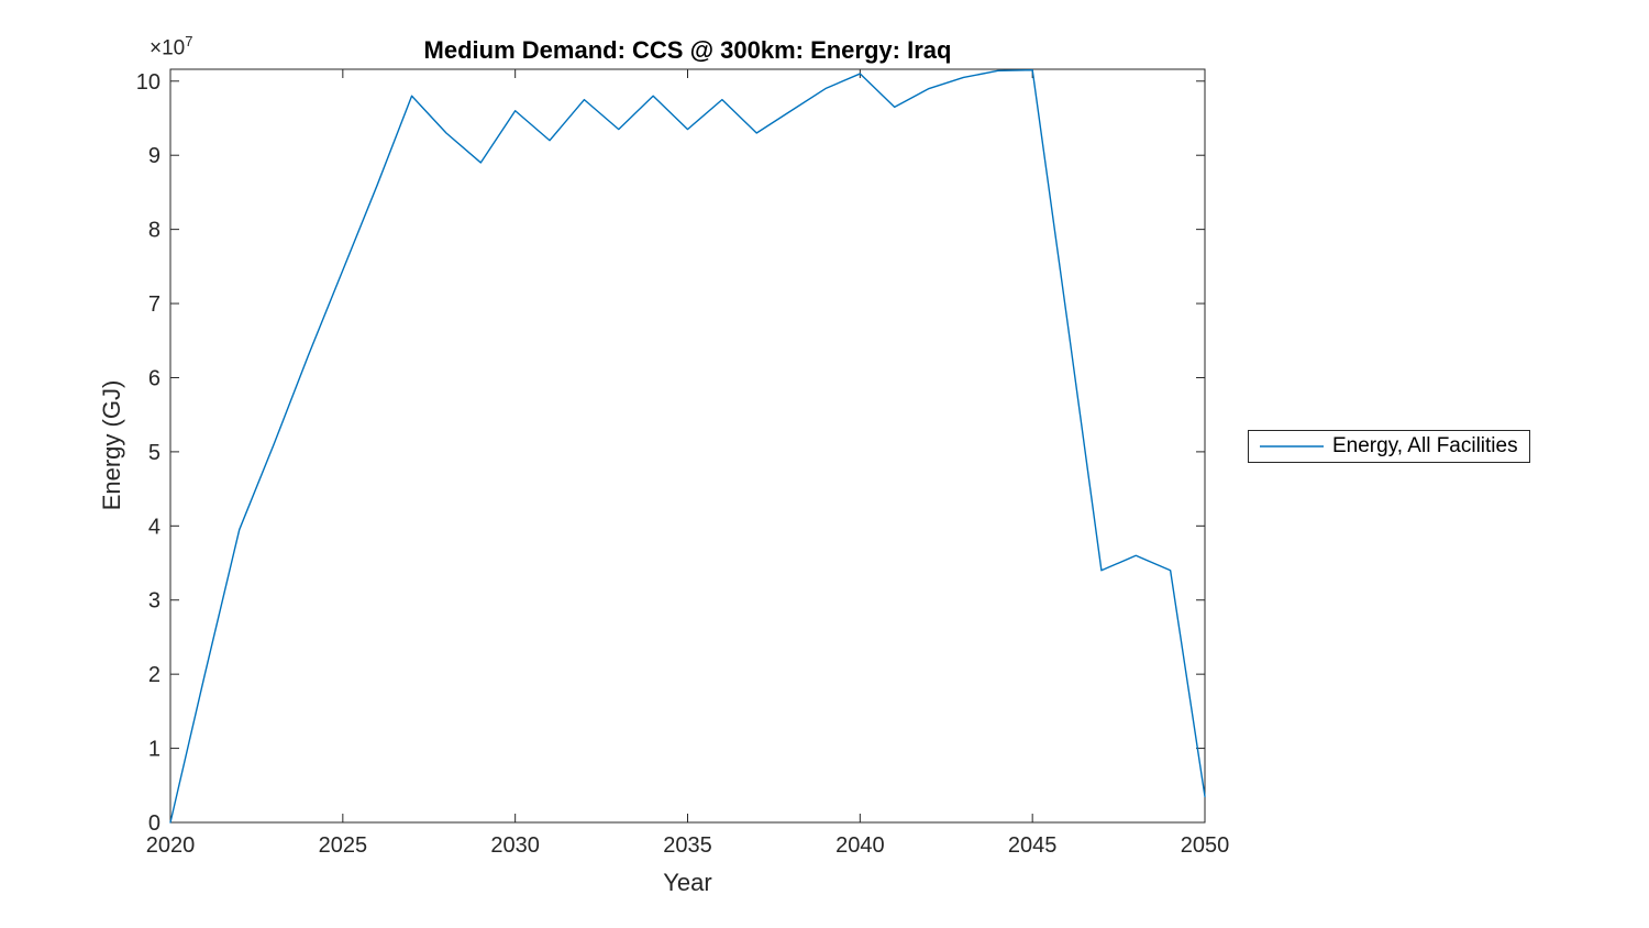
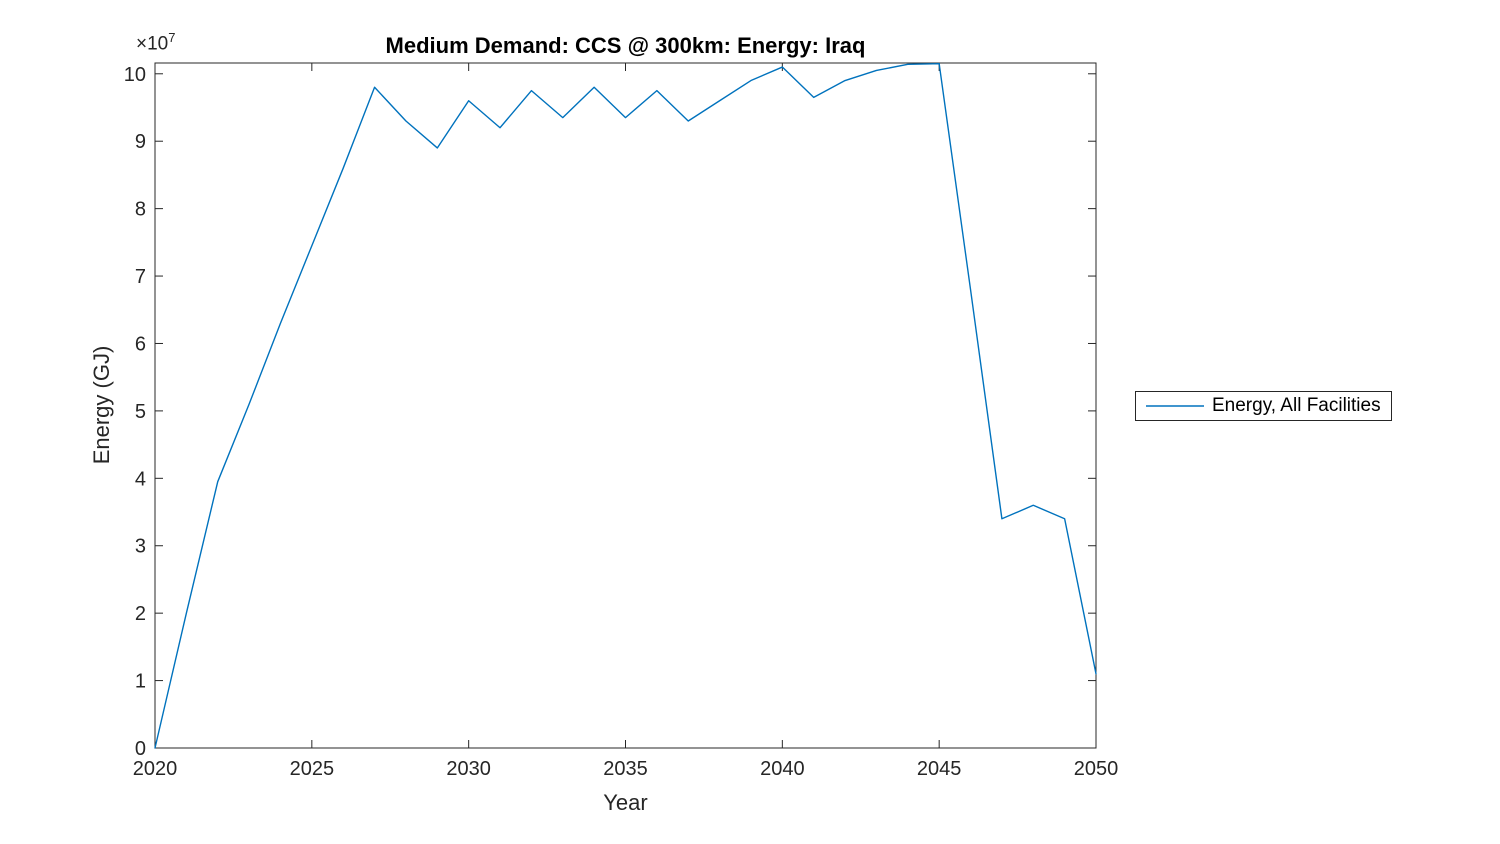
2050: 0.3 -> 1.1
